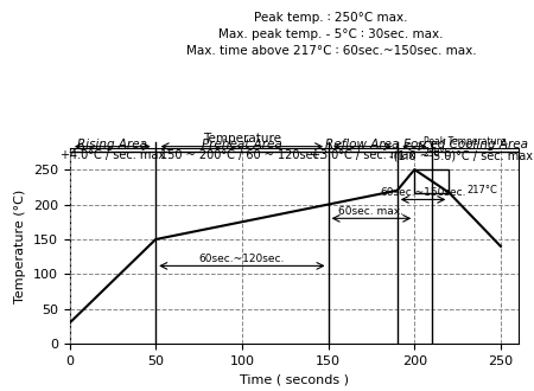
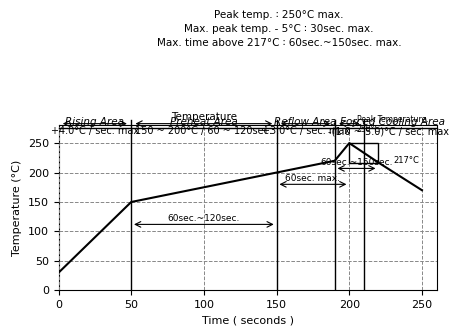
250: 140 -> 170
